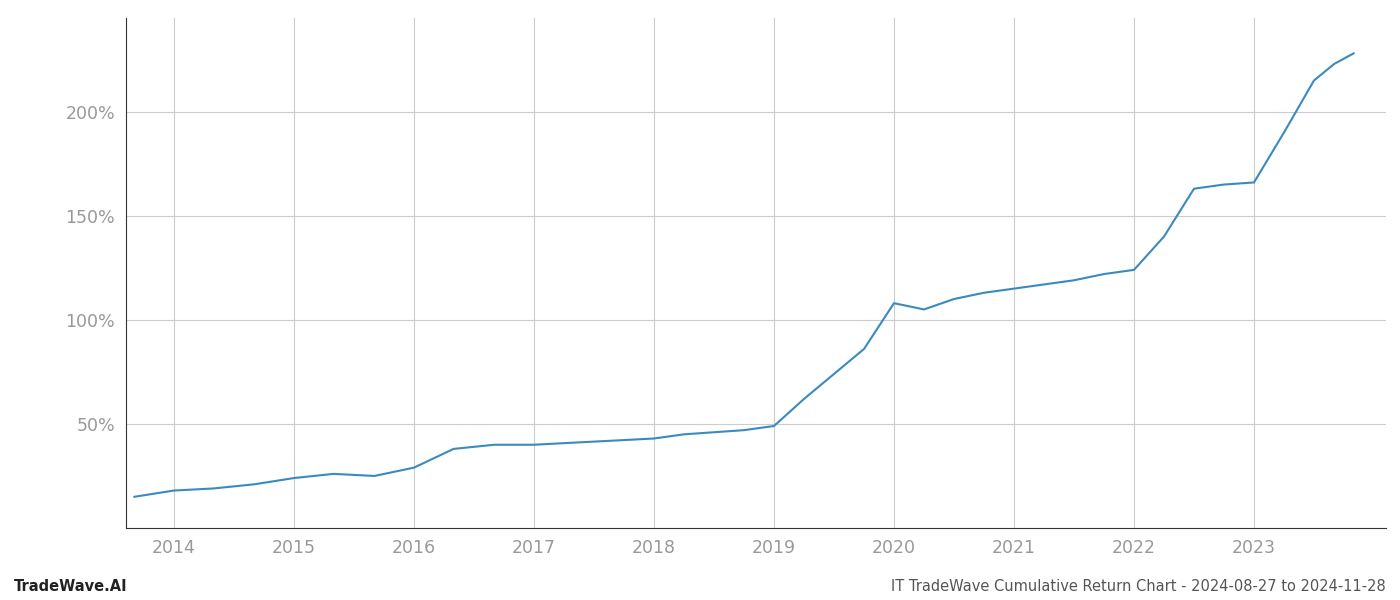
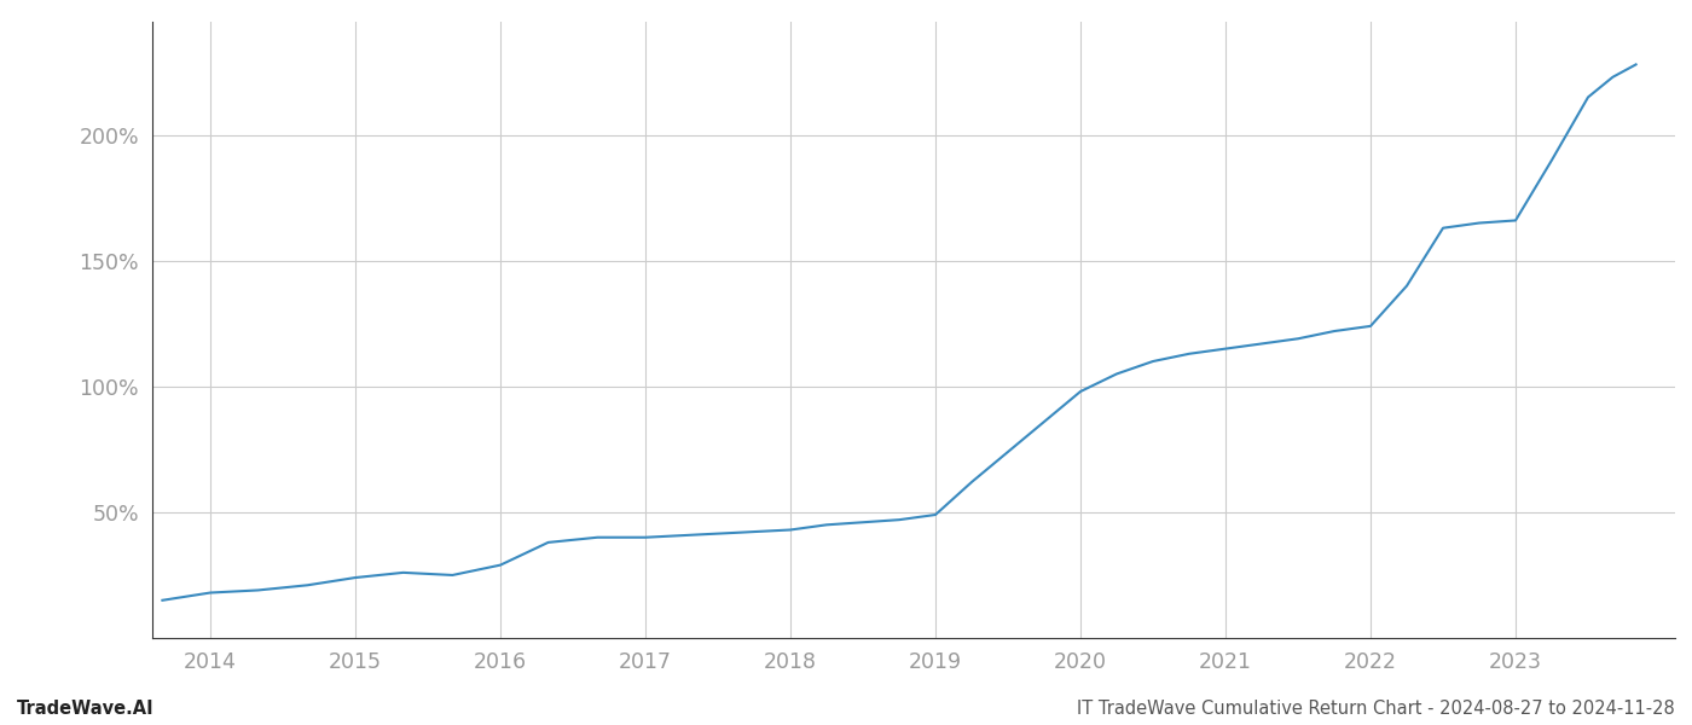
2020: 108% -> 98%
